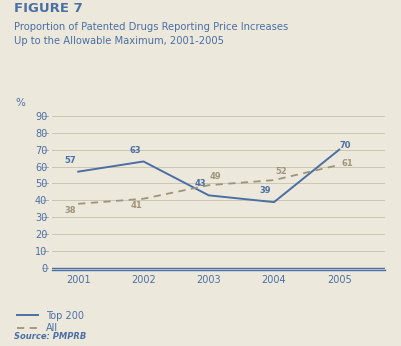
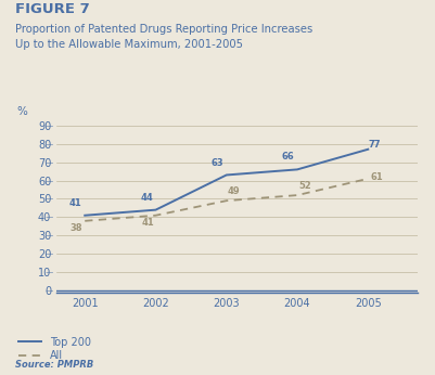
Top 200/2001: 57 -> 41
Top 200/2002: 63 -> 44
Top 200/2003: 43 -> 63
Top 200/2004: 39 -> 66
Top 200/2005: 70 -> 77
